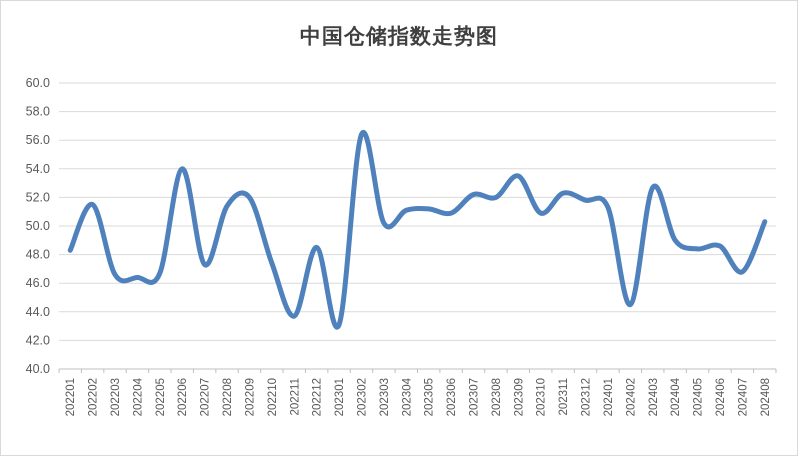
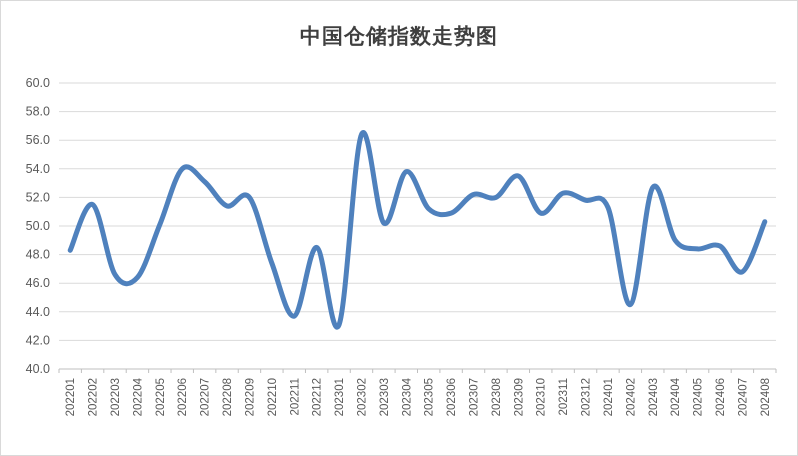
202205: 46.7 -> 50.1
202207: 47.3 -> 53.1
202304: 51.1 -> 53.8
